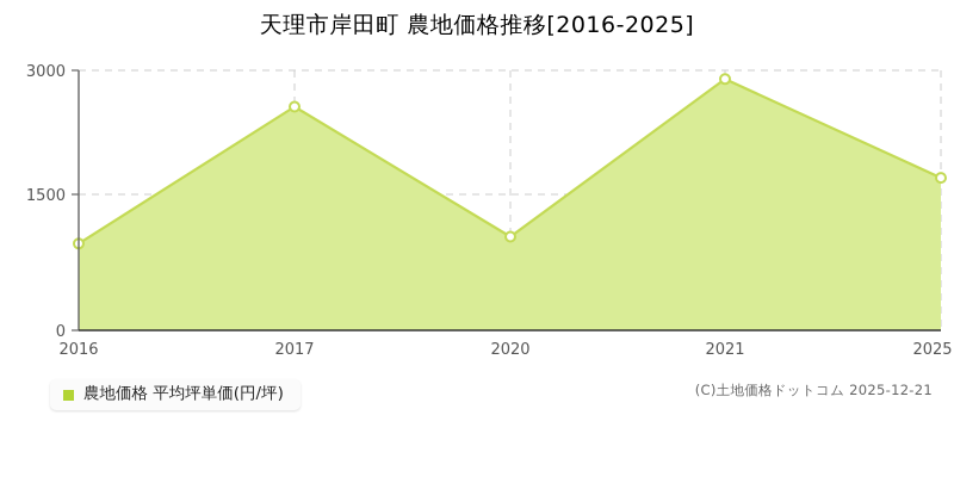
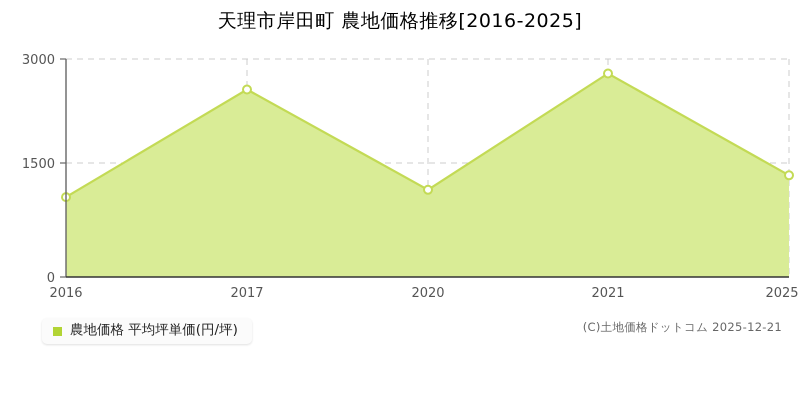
2016: 1000 -> 1100
2020: 1100 -> 1200
2021: 2900 -> 2800
2025: 1800 -> 1400
